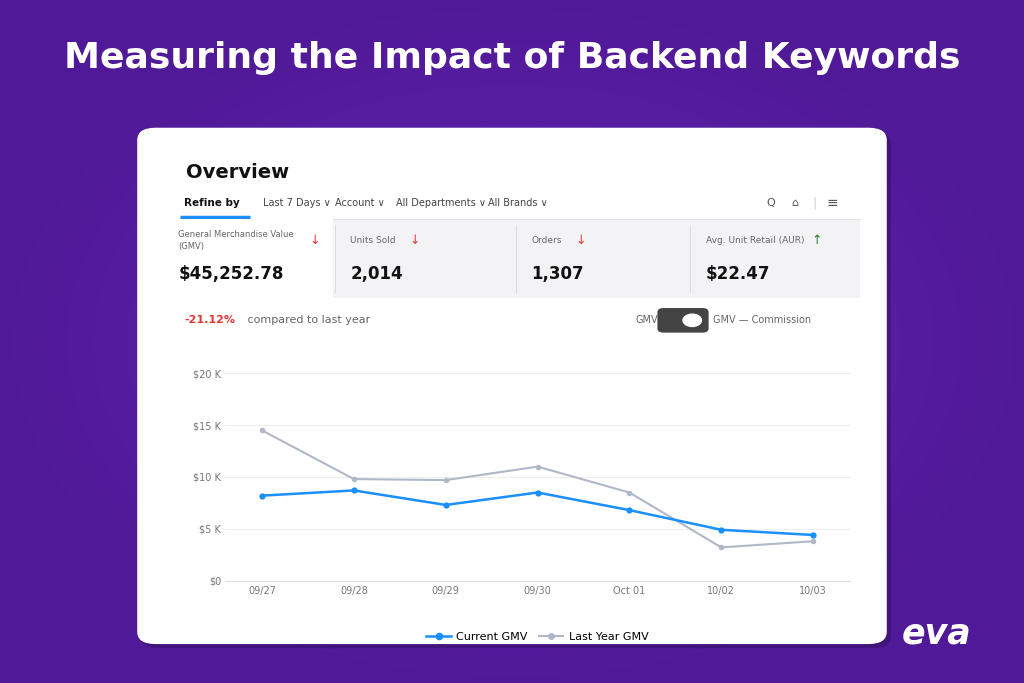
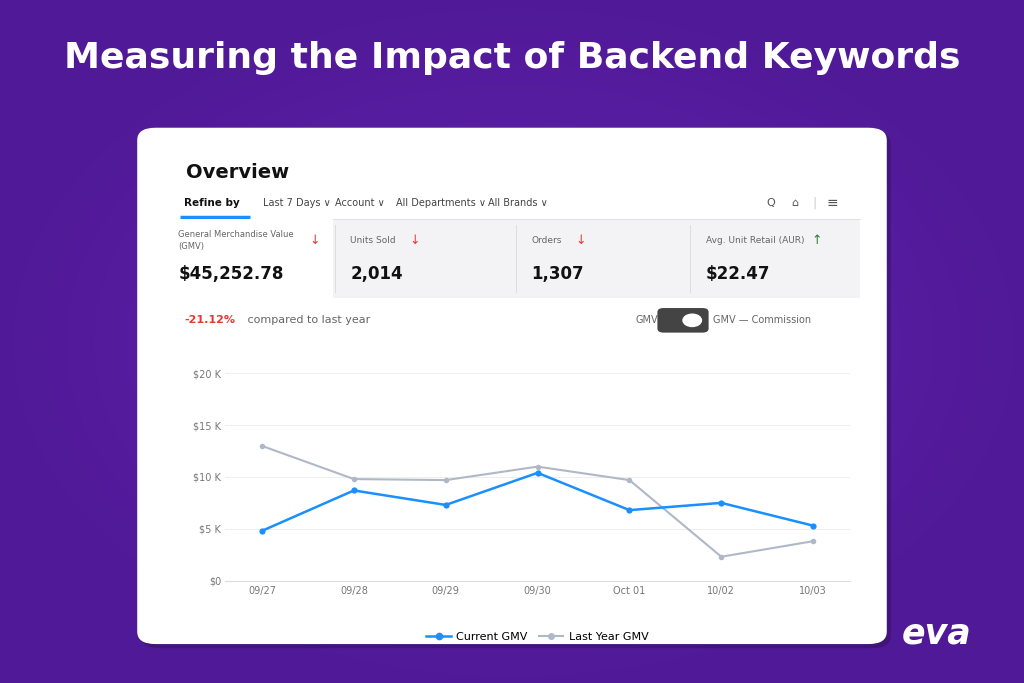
Current GMV/09/27: $8.2 K -> $4.8 K
Last Year GMV/09/27: $14.5 K -> $13.0 K
Current GMV/09/30: $8.5 K -> $10.4 K
Last Year GMV/Oct 01: $8.5 K -> $9.7 K
Current GMV/10/02: $4.9 K -> $7.5 K
Last Year GMV/10/02: $3.2 K -> $2.3 K
Current GMV/10/03: $4.4 K -> $5.3 K
